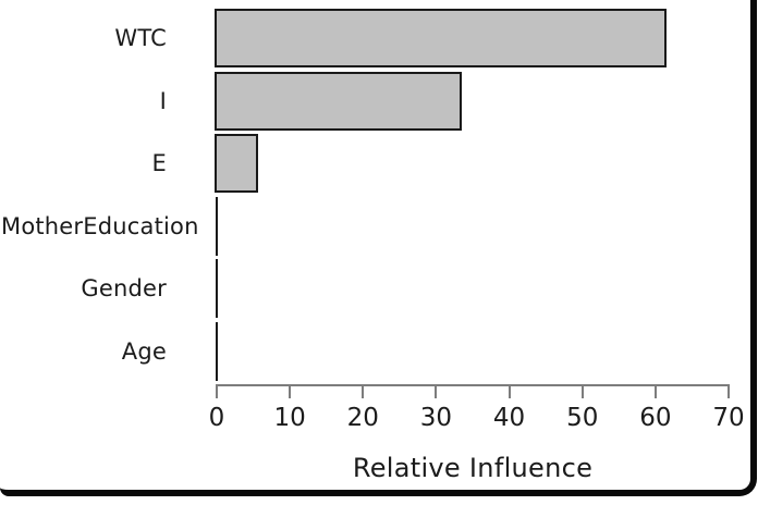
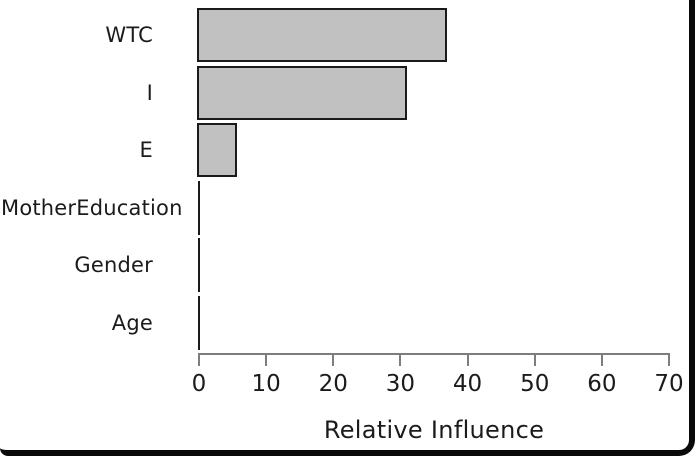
WTC: 62 -> 37
I: 34 -> 31
